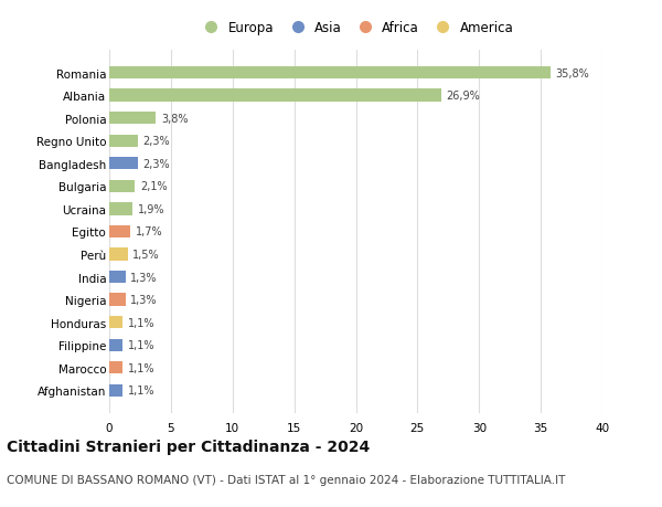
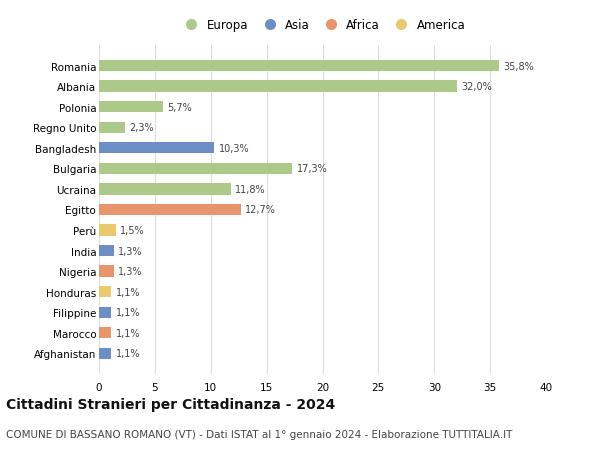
Albania: 26,9% -> 32,0%
Polonia: 3,8% -> 5,7%
Bangladesh: 2,3% -> 10,3%
Bulgaria: 2,1% -> 17,3%
Ucraina: 1,9% -> 11,8%
Egitto: 1,7% -> 12,7%
